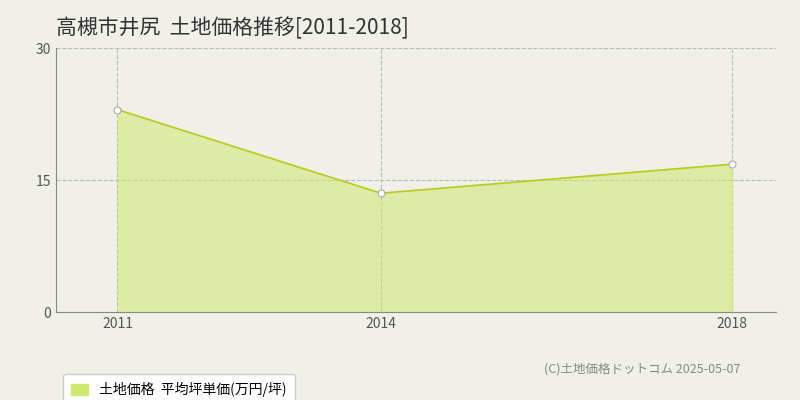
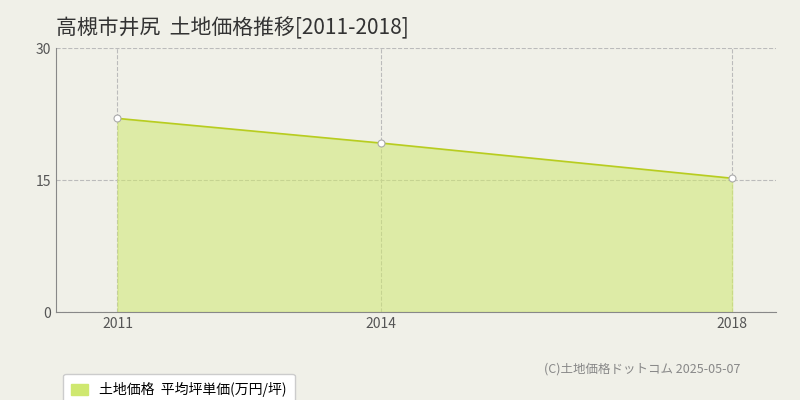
2011: 23.0 -> 22.0
2014: 13.5 -> 19.2
2018: 16.8 -> 15.2
